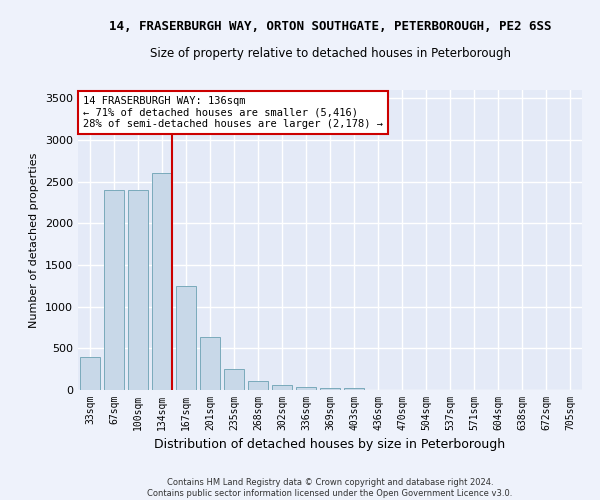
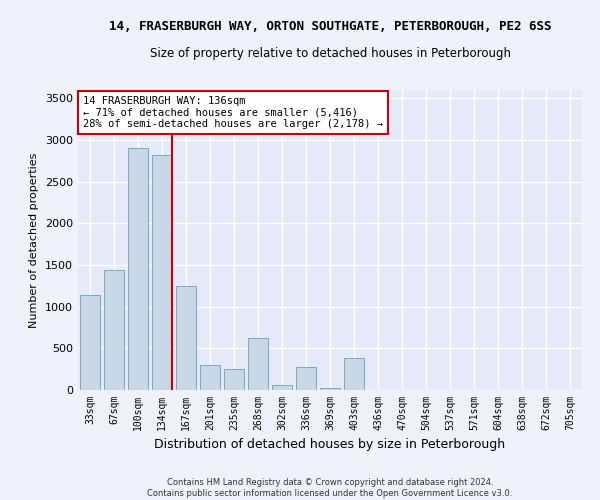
33sqm: 400 -> 1140
67sqm: 2400 -> 1440
100sqm: 2400 -> 2900
134sqm: 2600 -> 2820
201sqm: 640 -> 300
268sqm: 110 -> 620
336sqm: 40 -> 280
403sqm: 30 -> 380
